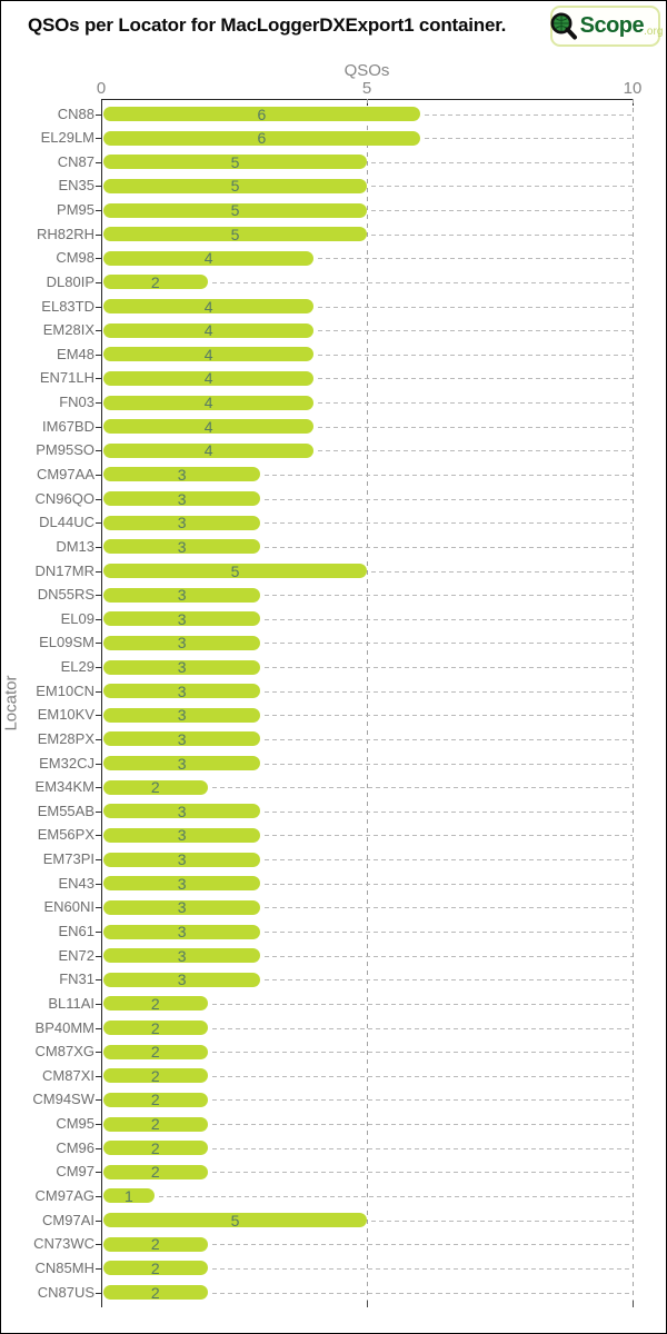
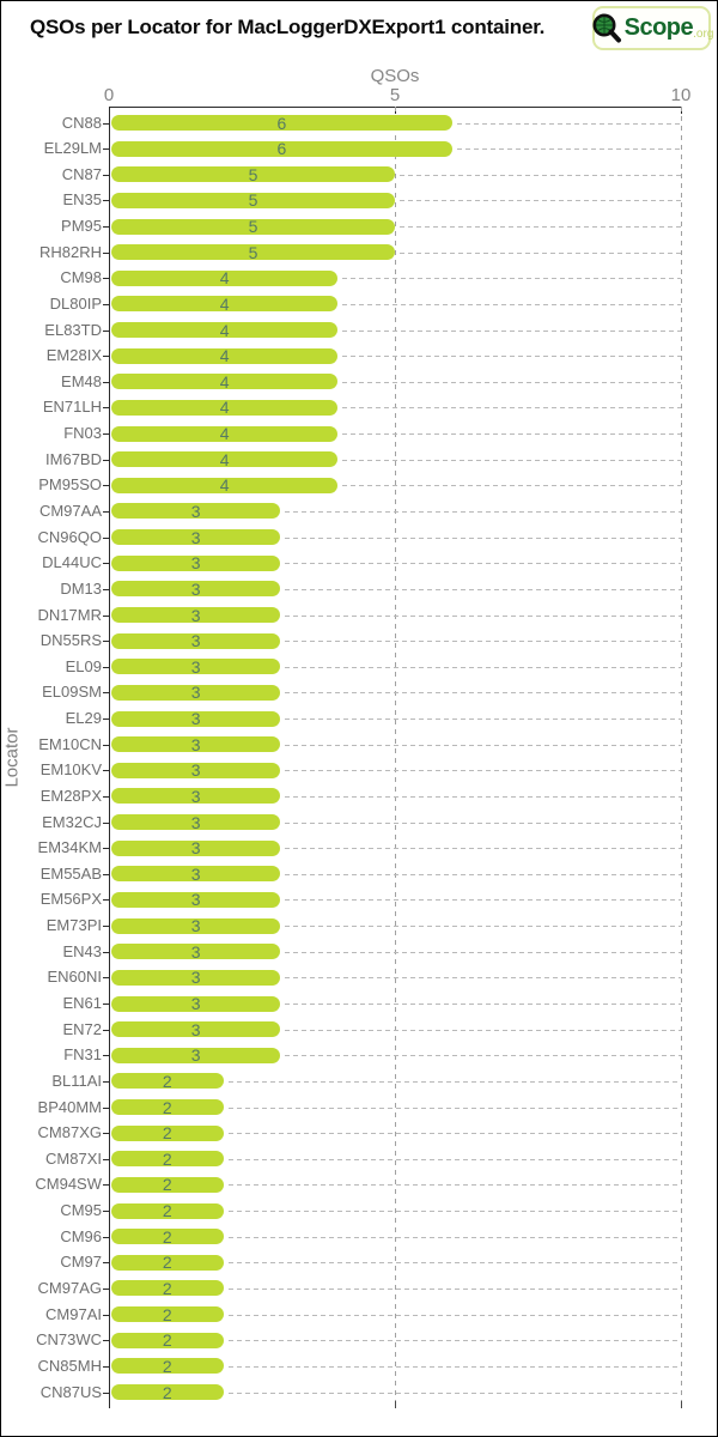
DL80IP: 2 -> 4
DN17MR: 5 -> 3
EM34KM: 2 -> 3
CM97AG: 1 -> 2
CM97AI: 5 -> 2
